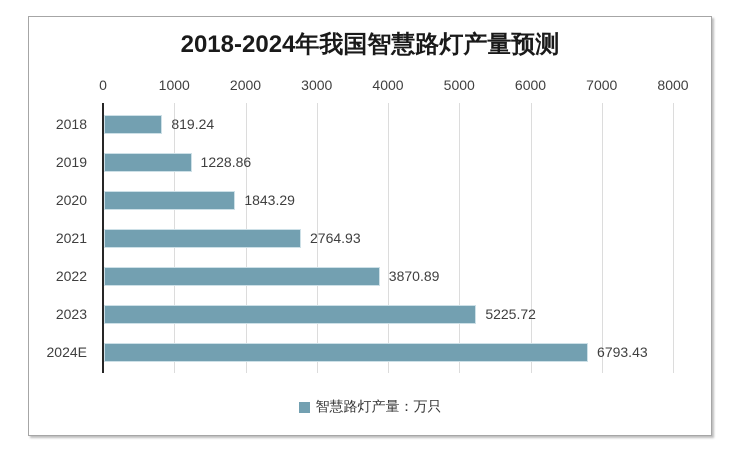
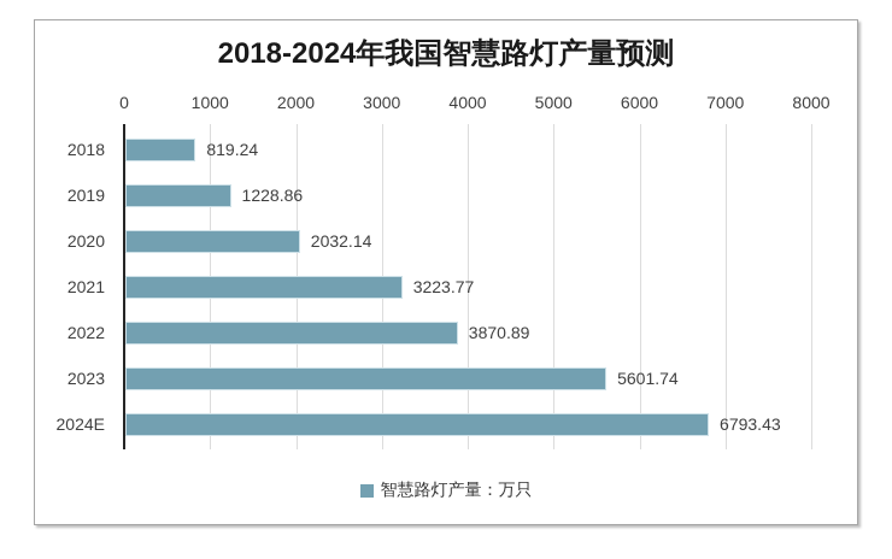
2020: 1843.29 -> 2032.14
2021: 2764.93 -> 3223.77
2023: 5225.72 -> 5601.74
